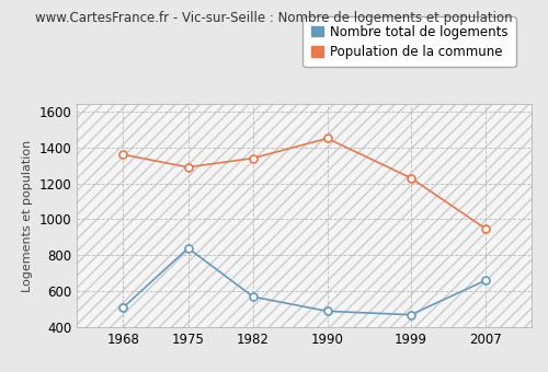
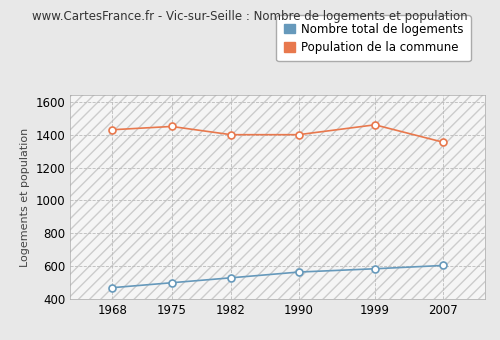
Nombre total de logements/1968: 510 -> 470
Population de la commune/1968: 1360 -> 1430
Nombre total de logements/1975: 840 -> 500
Population de la commune/1975: 1290 -> 1450
Nombre total de logements/1982: 570 -> 530
Population de la commune/1982: 1340 -> 1400
Nombre total de logements/1990: 490 -> 560
Population de la commune/1990: 1450 -> 1400
Nombre total de logements/1999: 470 -> 580
Population de la commune/1999: 1230 -> 1460
Nombre total de logements/2007: 660 -> 600
Population de la commune/2007: 950 -> 1360
